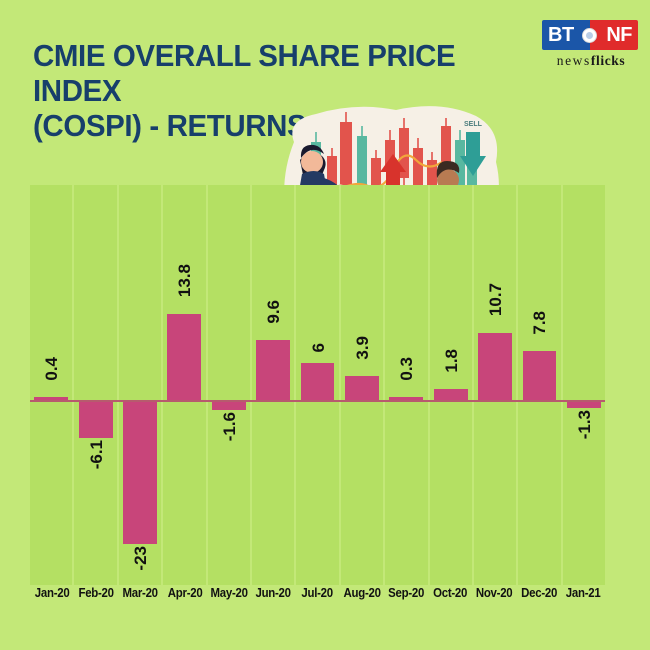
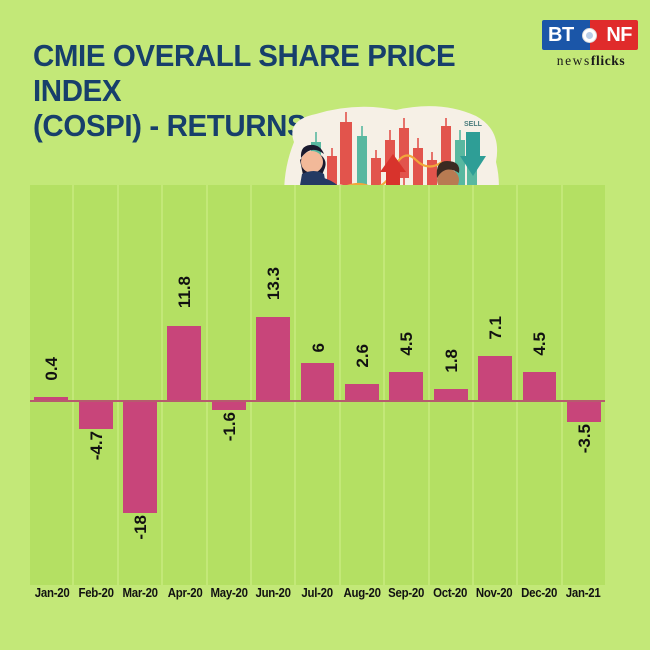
Feb-20: -6.1 -> -4.7
Mar-20: -23 -> -18
Apr-20: 13.8 -> 11.8
Jun-20: 9.6 -> 13.3
Aug-20: 3.9 -> 2.6
Sep-20: 0.3 -> 4.5
Nov-20: 10.7 -> 7.1
Dec-20: 7.8 -> 4.5
Jan-21: -1.3 -> -3.5
